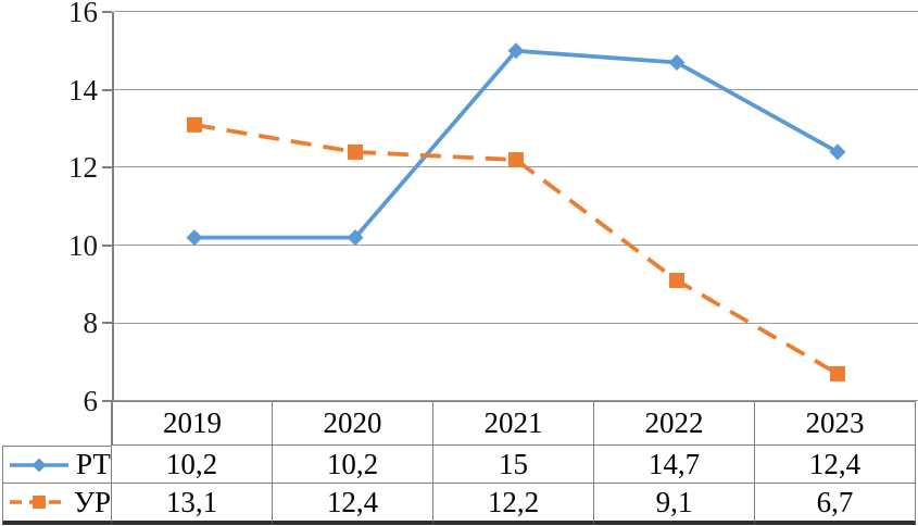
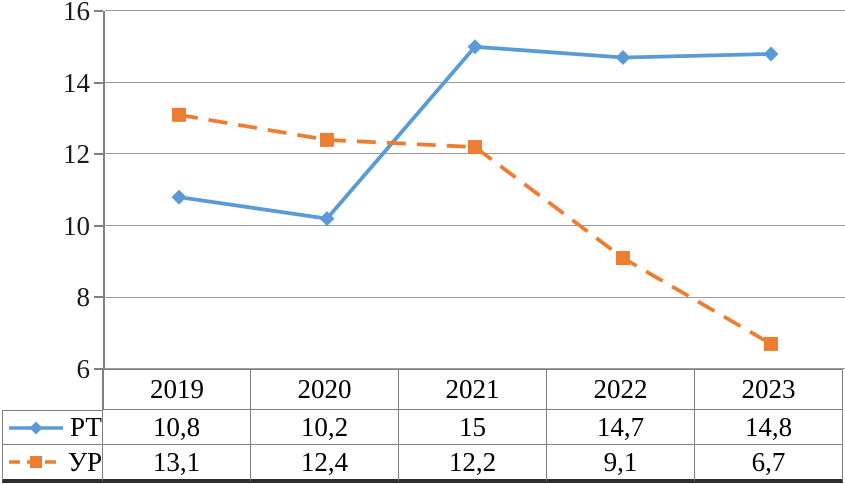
РТ/2019: 10,2 -> 10,8
РТ/2023: 12,4 -> 14,8
